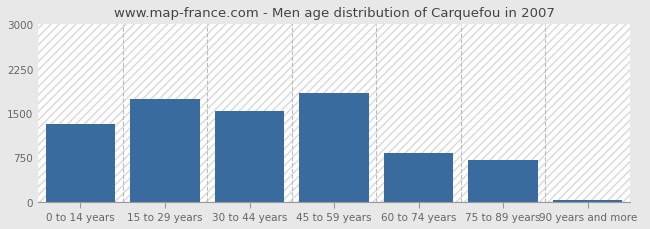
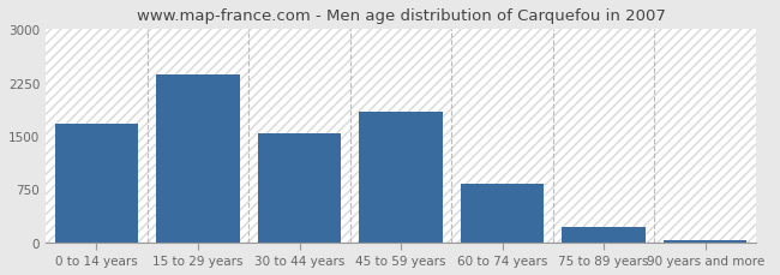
0 to 14 years: 1320 -> 1670
15 to 29 years: 1740 -> 2360
75 to 89 years: 700 -> 210
